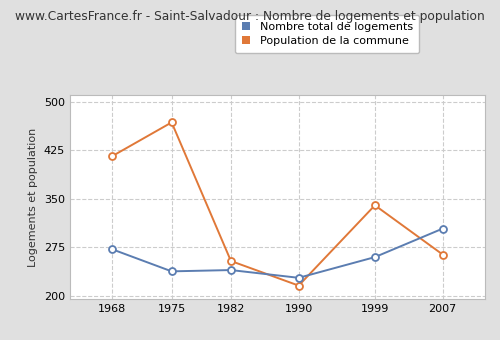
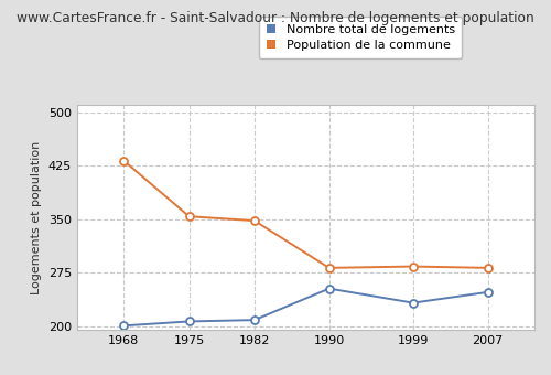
Nombre total de logements/1968: 272 -> 201
Population de la commune/1968: 416 -> 432
Nombre total de logements/1975: 238 -> 207
Population de la commune/1975: 468 -> 354
Nombre total de logements/1982: 240 -> 209
Population de la commune/1982: 254 -> 348
Nombre total de logements/1990: 228 -> 253
Population de la commune/1990: 216 -> 282
Nombre total de logements/1999: 260 -> 233
Population de la commune/1999: 340 -> 284
Nombre total de logements/2007: 304 -> 248
Population de la commune/2007: 264 -> 282
